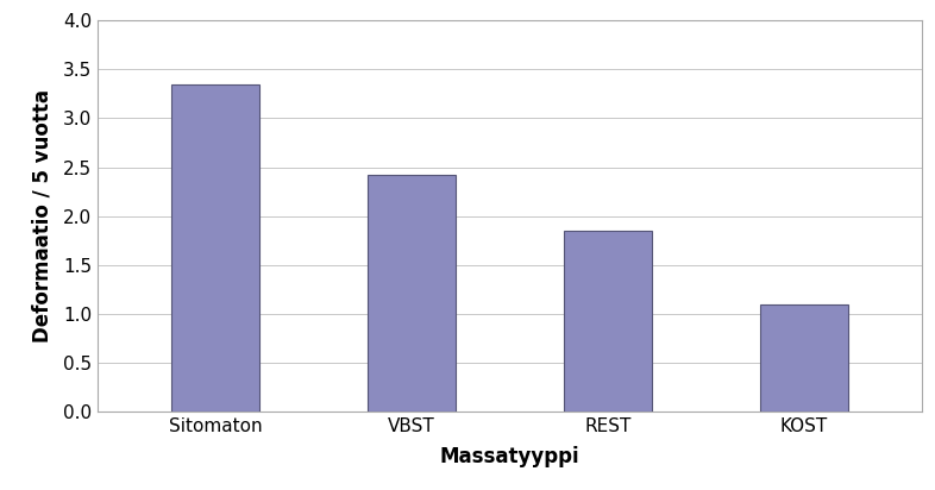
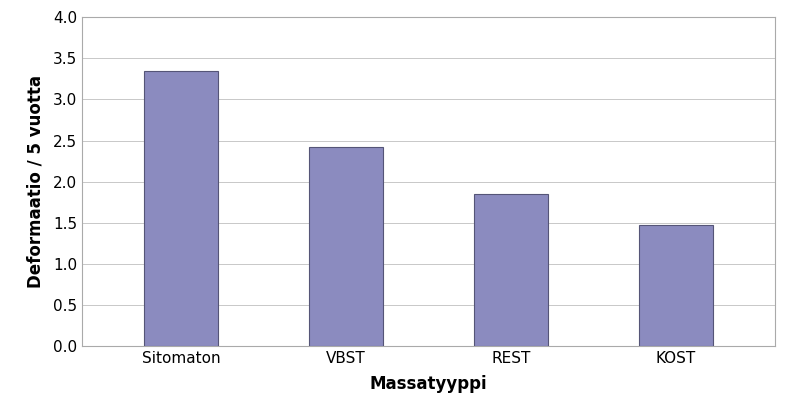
KOST: 1.10 -> 1.48
